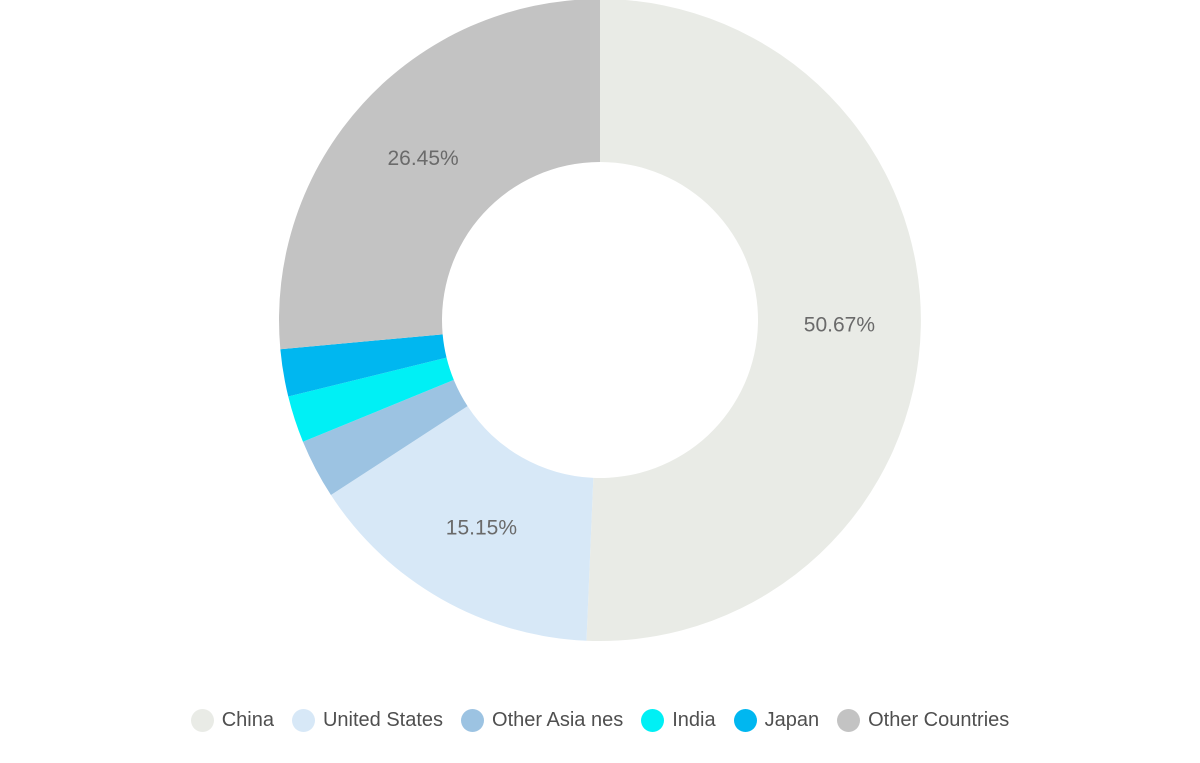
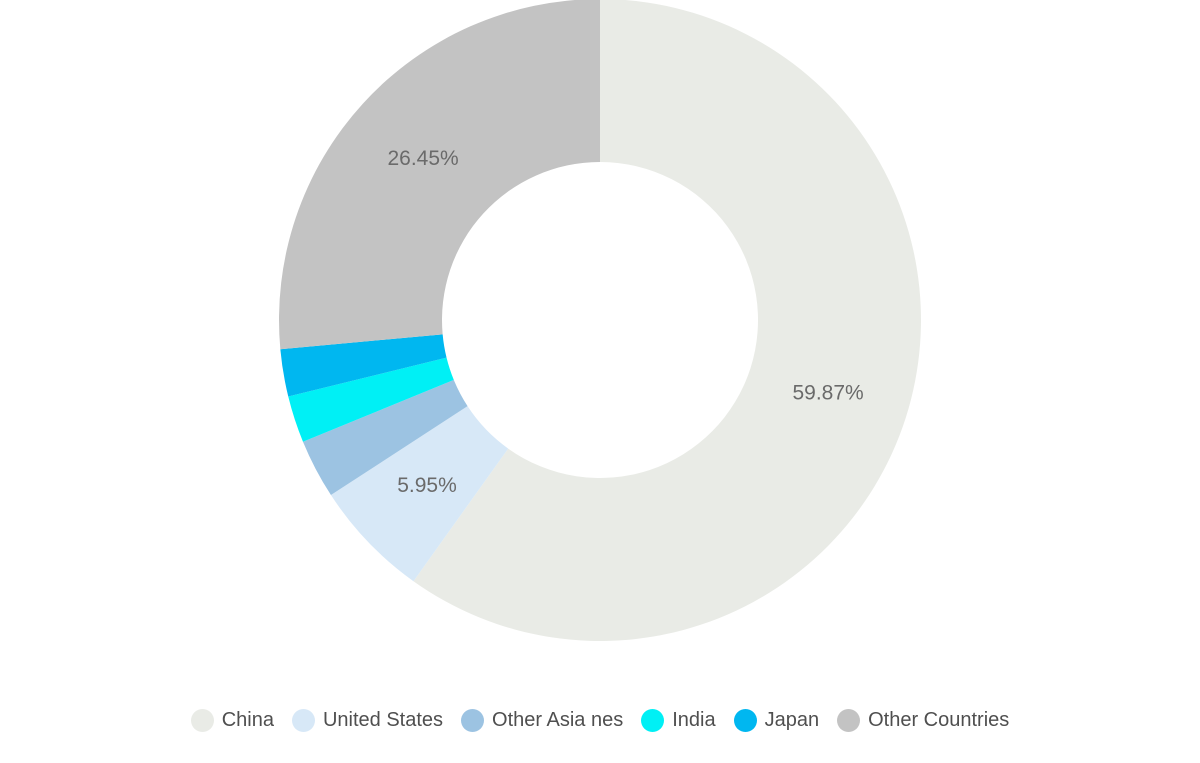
China: 50.67% -> 59.87%
United States: 15.15% -> 5.95%
